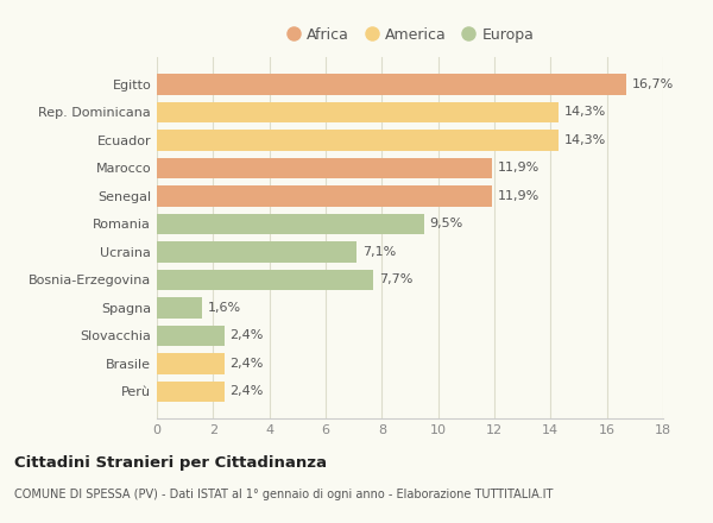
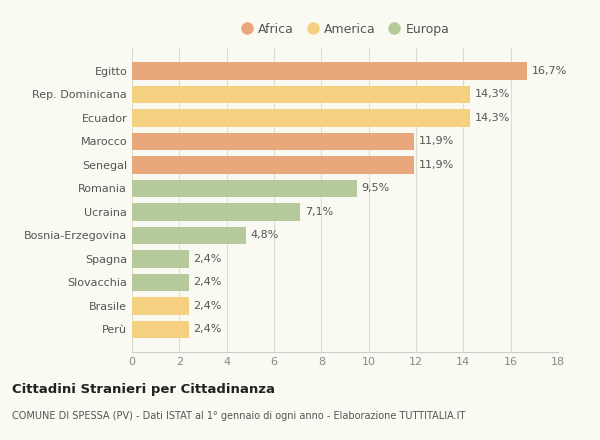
Bosnia-Erzegovina: 7,7% -> 4,8%
Spagna: 1,6% -> 2,4%
